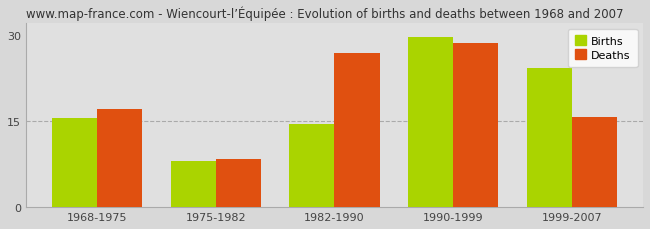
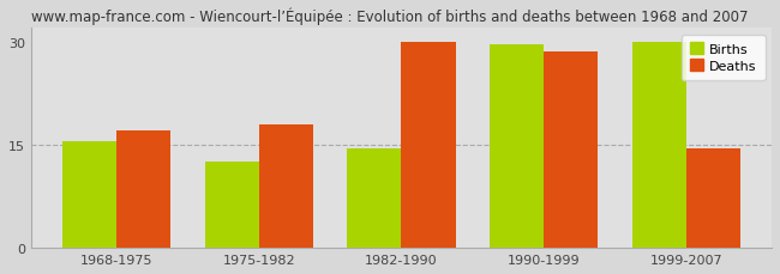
Births/1975-1982: 8.0 -> 12.5
Deaths/1975-1982: 8.4 -> 18.0
Deaths/1982-1990: 26.8 -> 30.0
Births/1999-2007: 24.2 -> 30.0
Deaths/1999-2007: 15.6 -> 14.5
